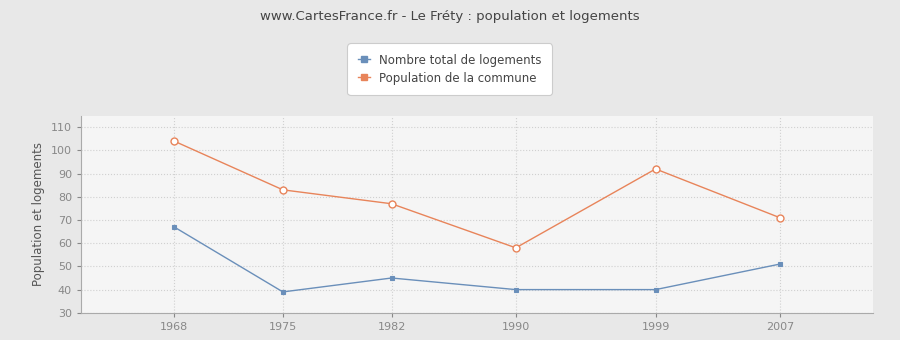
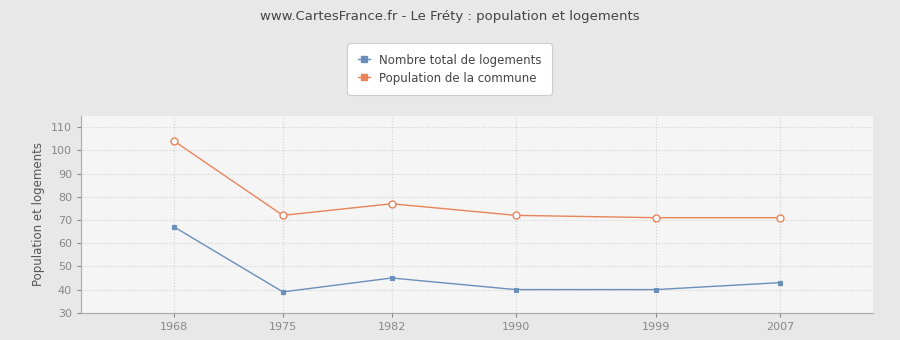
Population de la commune/1975: 83 -> 72
Population de la commune/1990: 58 -> 72
Population de la commune/1999: 92 -> 71
Nombre total de logements/2007: 51 -> 43
